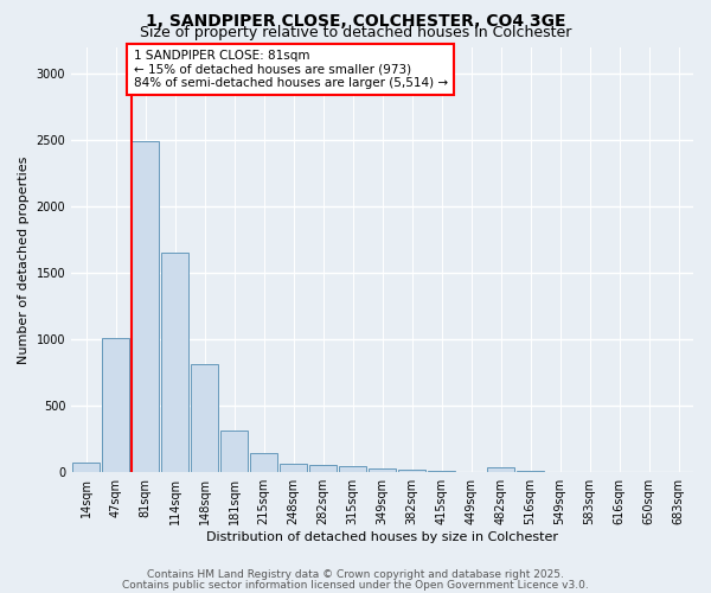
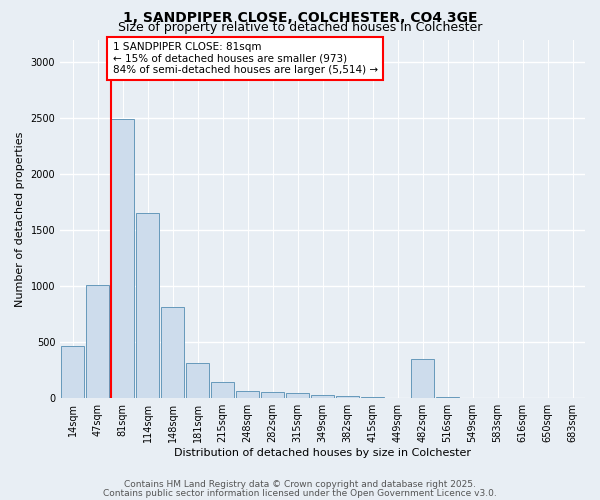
14sqm: 70 -> 460
482sqm: 30 -> 350
